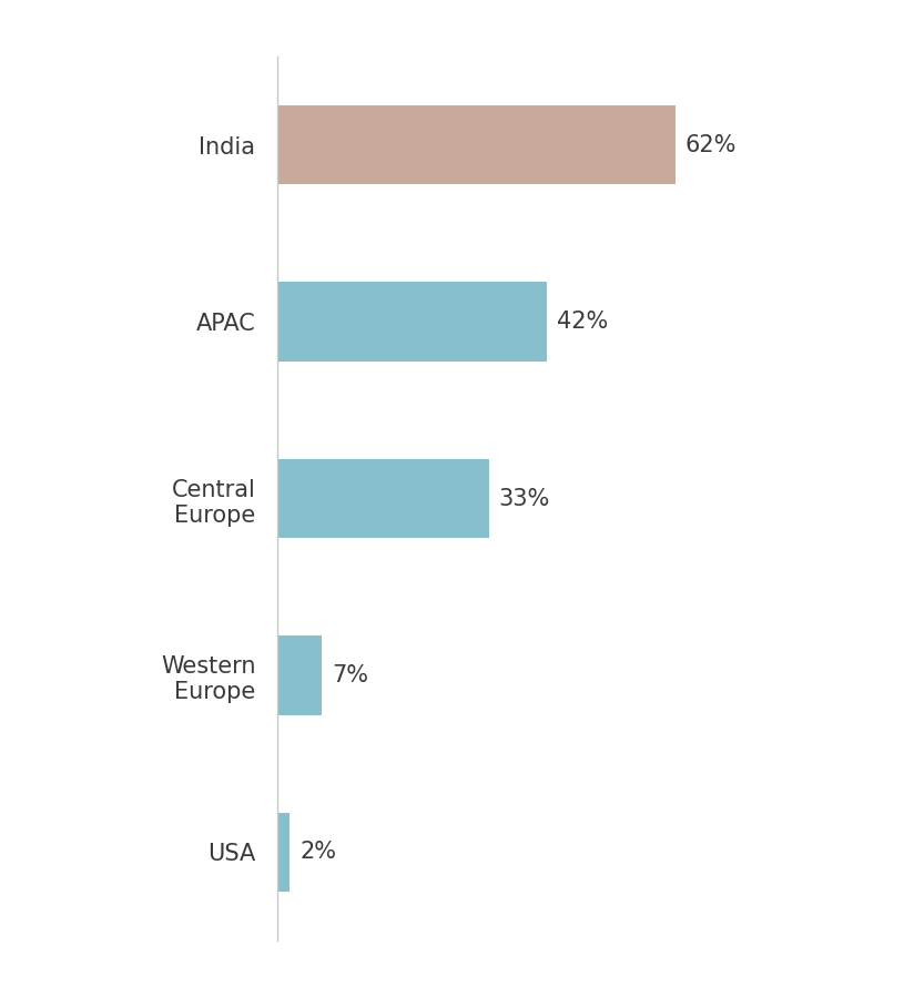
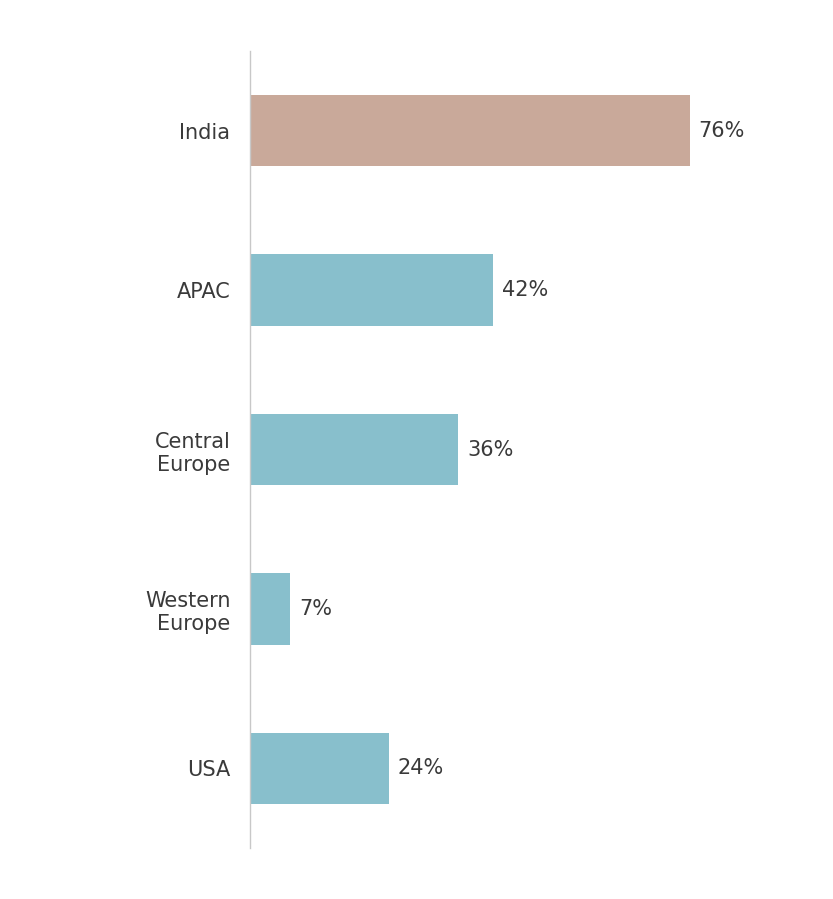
India: 62% -> 76%
Central Europe: 33% -> 36%
USA: 2% -> 24%
